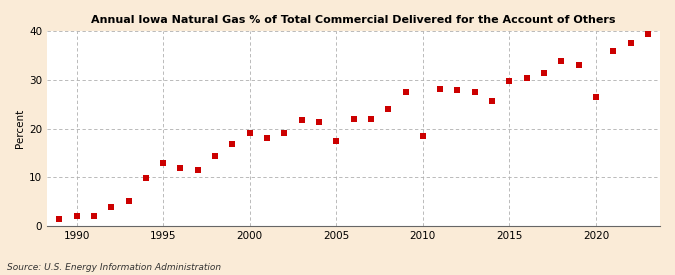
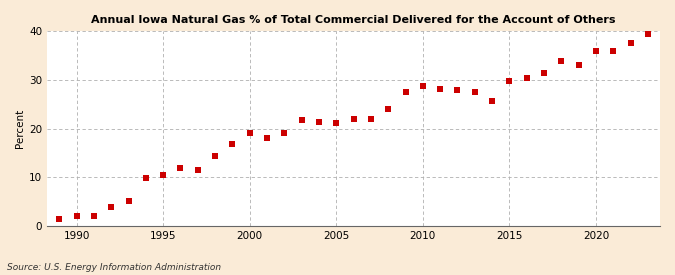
1995: 13.0 -> 10.4
2005: 17.5 -> 21.2
2010: 18.5 -> 28.8
2020: 26.5 -> 36.0
